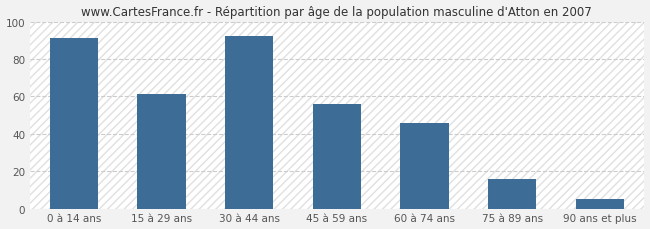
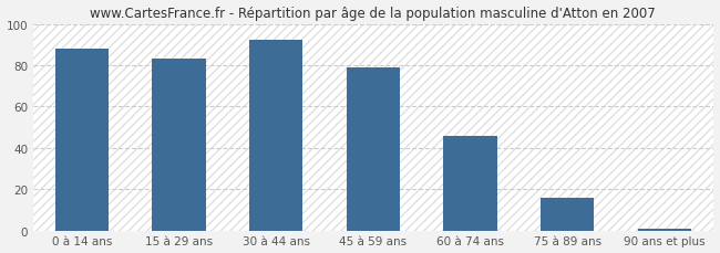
0 à 14 ans: 91 -> 88
15 à 29 ans: 61 -> 83
45 à 59 ans: 56 -> 79
90 ans et plus: 5 -> 1
